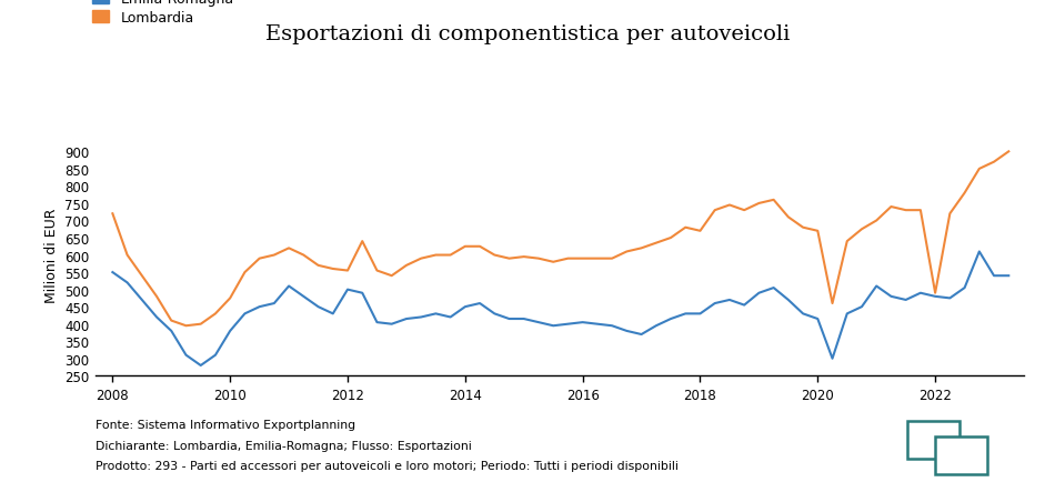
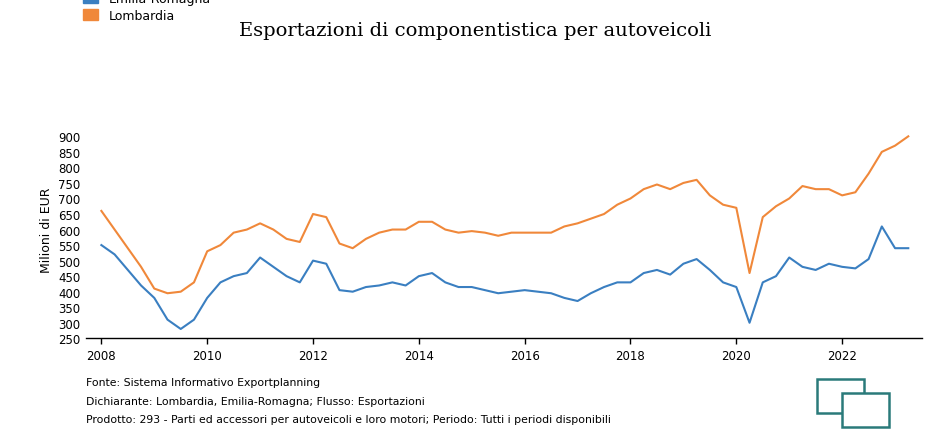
Lombardia/2008: 720 -> 660
Lombardia/2010: 475 -> 530
Lombardia/2012: 555 -> 650
Lombardia/2018: 670 -> 700
Lombardia/2022: 490 -> 710
